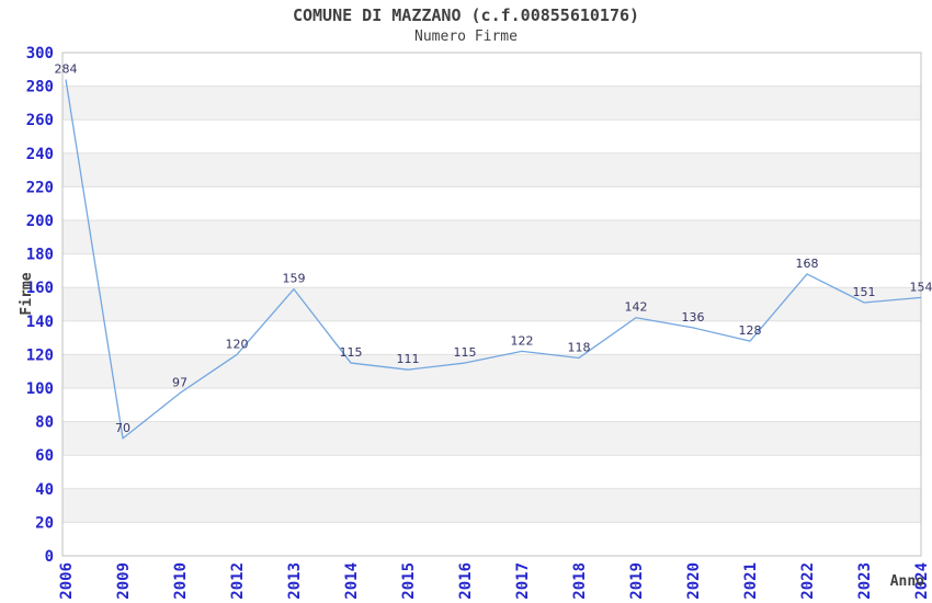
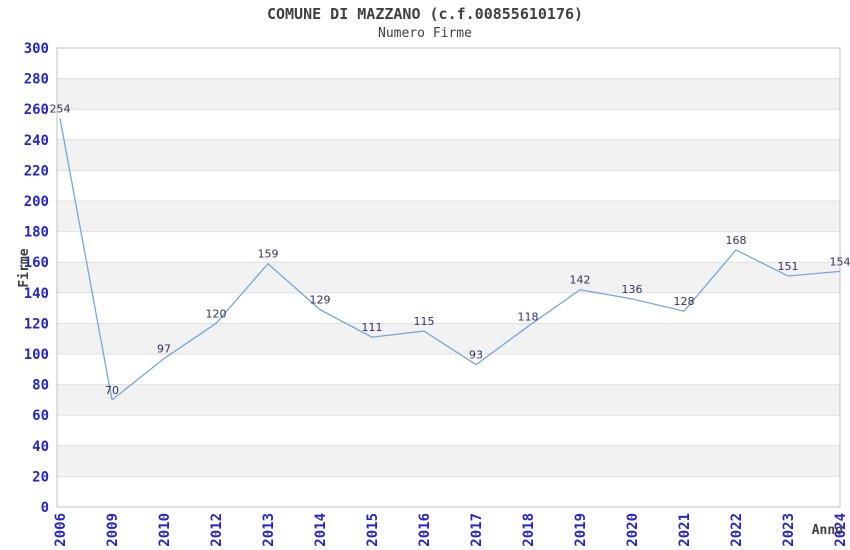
2006: 284 -> 254
2014: 115 -> 129
2017: 122 -> 93
